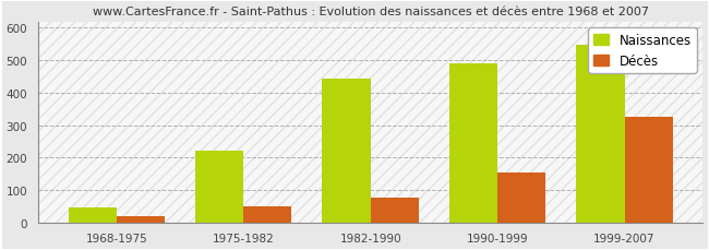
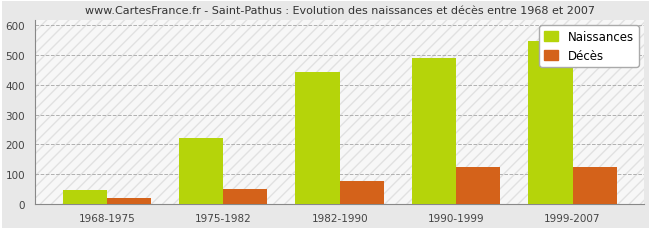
Décès/1990-1999: 155 -> 125
Décès/1999-2007: 325 -> 123
